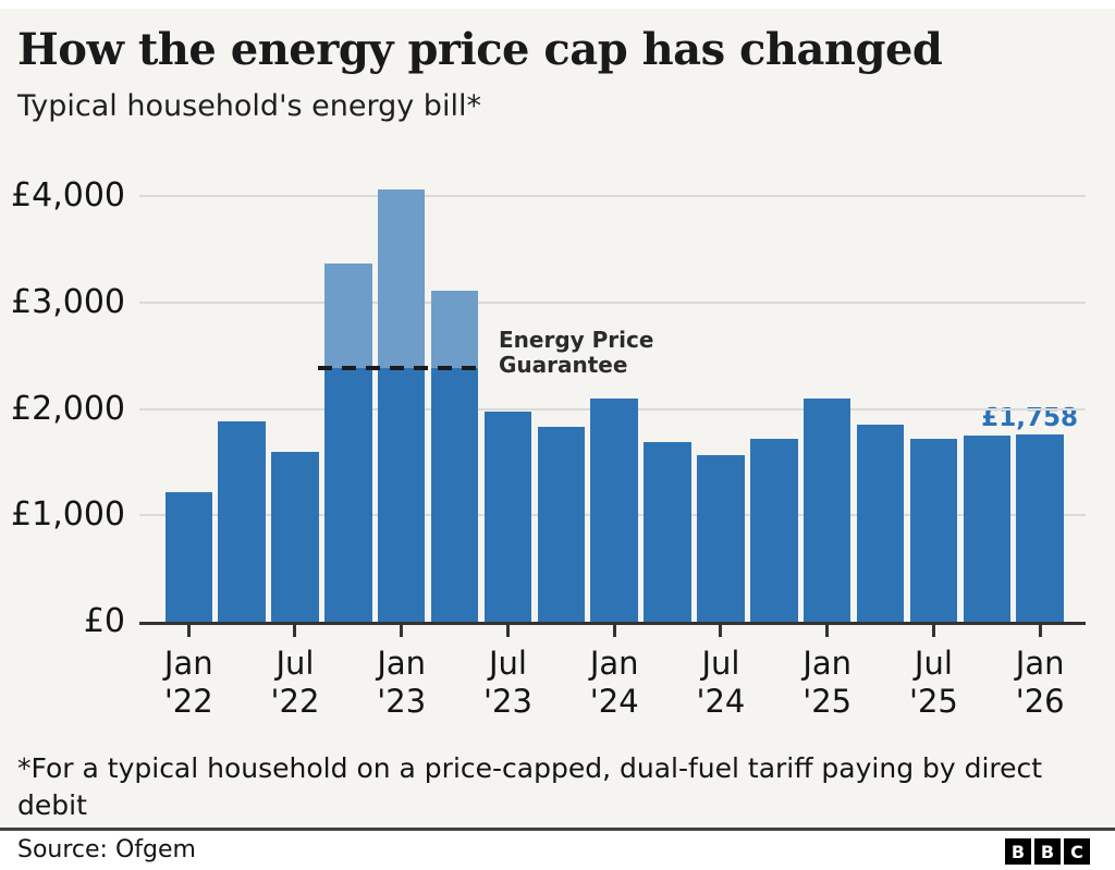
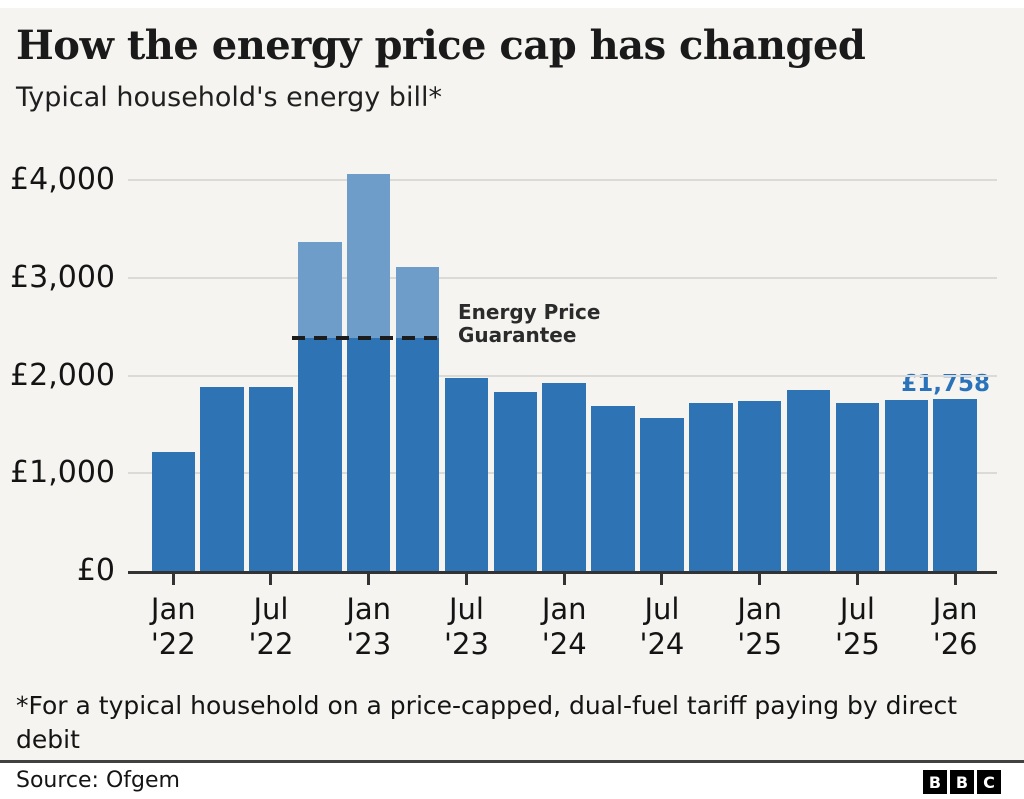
Jul '22: £1600 -> £1900
Jan '24: £2100 -> £1900
Jan '25: £2100 -> £1700
